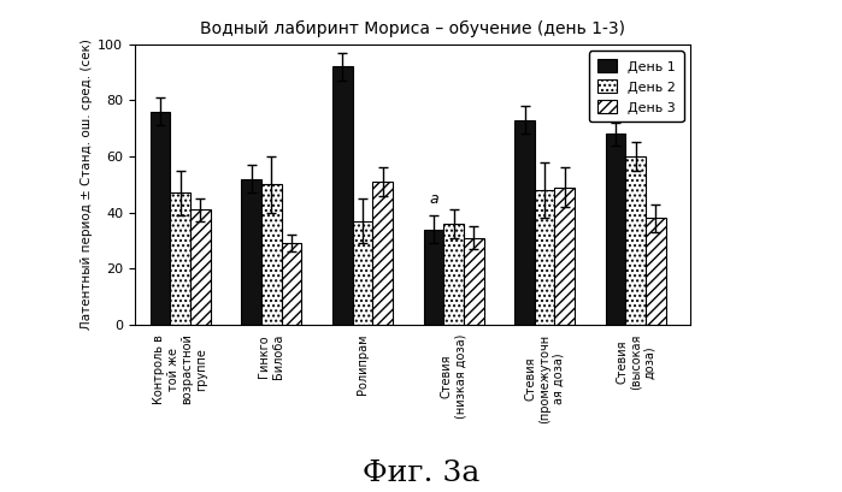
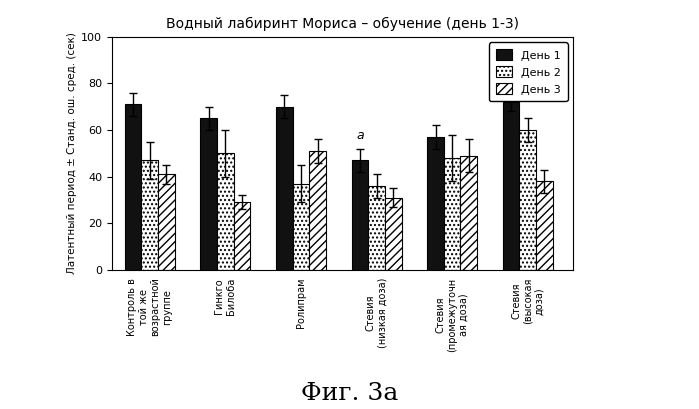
День 1/Контроль в той же возрастной группе: 76 -> 71
День 1/Гинкго Билоба: 52 -> 65
День 1/Ролипрам: 92 -> 70
День 1/Стевия (низкая доза): 34 -> 47
День 1/Стевия (промежуточн ая доза): 73 -> 57
День 1/Стевия (высокая доза): 68 -> 72
